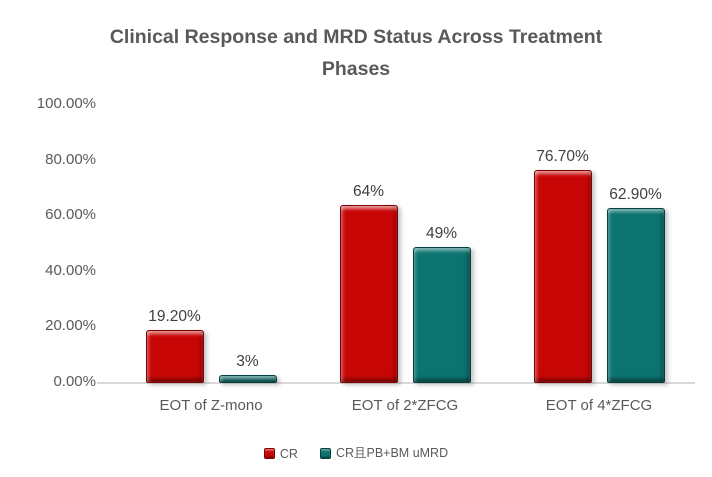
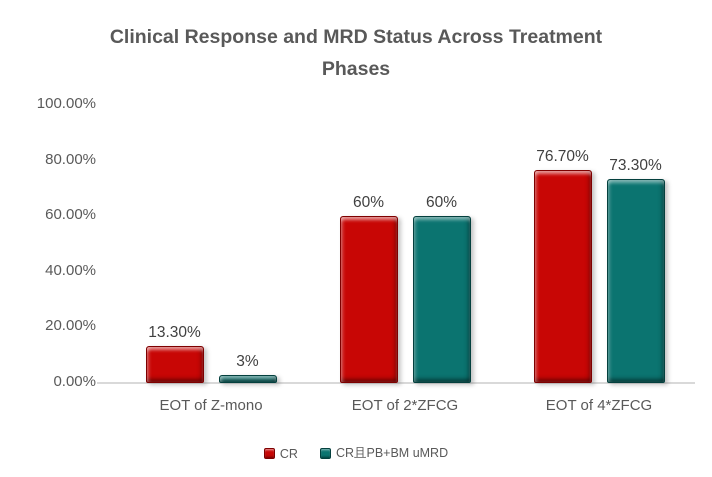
CR/EOT of Z-mono: 19.20% -> 13.30%
CR/EOT of 2*ZFCG: 64% -> 60%
CR且PB+BM uMRD/EOT of 2*ZFCG: 49% -> 60%
CR且PB+BM uMRD/EOT of 4*ZFCG: 62.90% -> 73.30%
